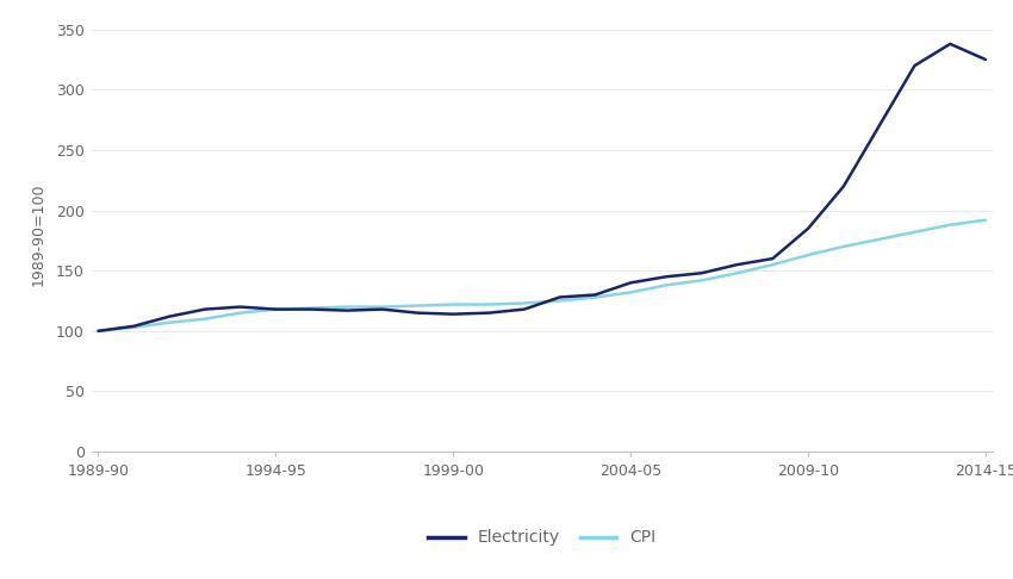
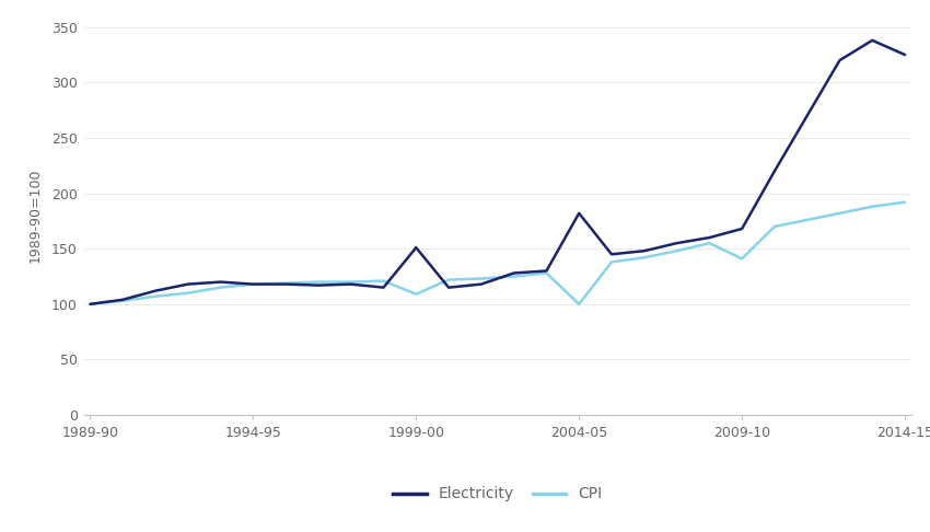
Electricity/1999-00: 114 -> 151
CPI/1999-00: 122 -> 109
Electricity/2004-05: 140 -> 182
CPI/2004-05: 132 -> 100
Electricity/2009-10: 185 -> 168
CPI/2009-10: 163 -> 141
